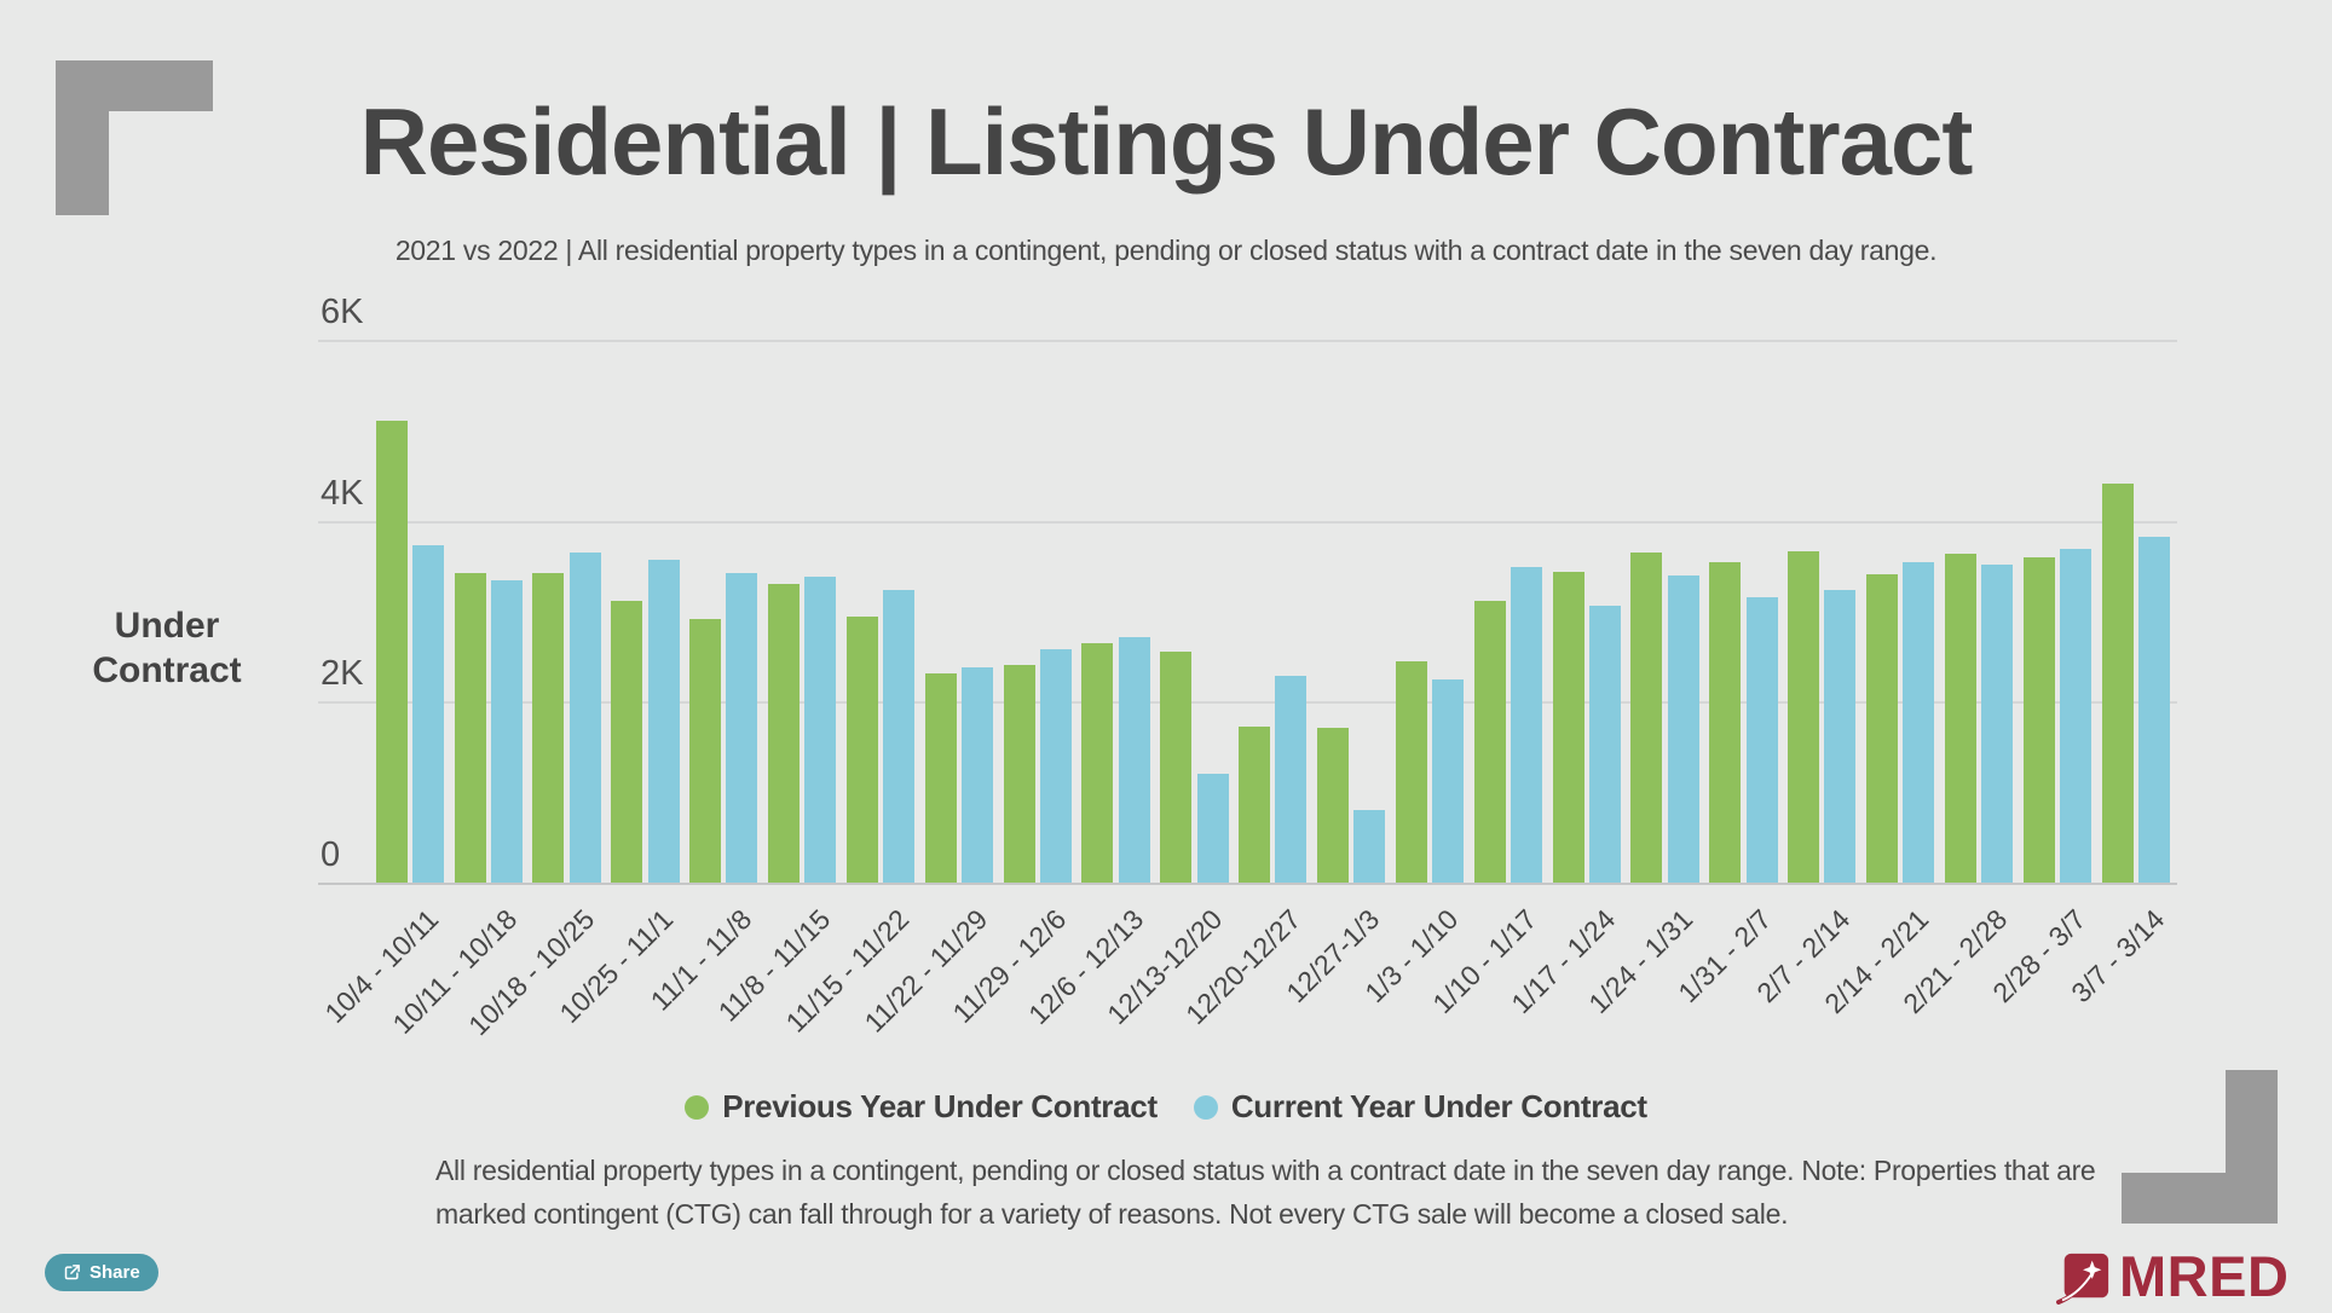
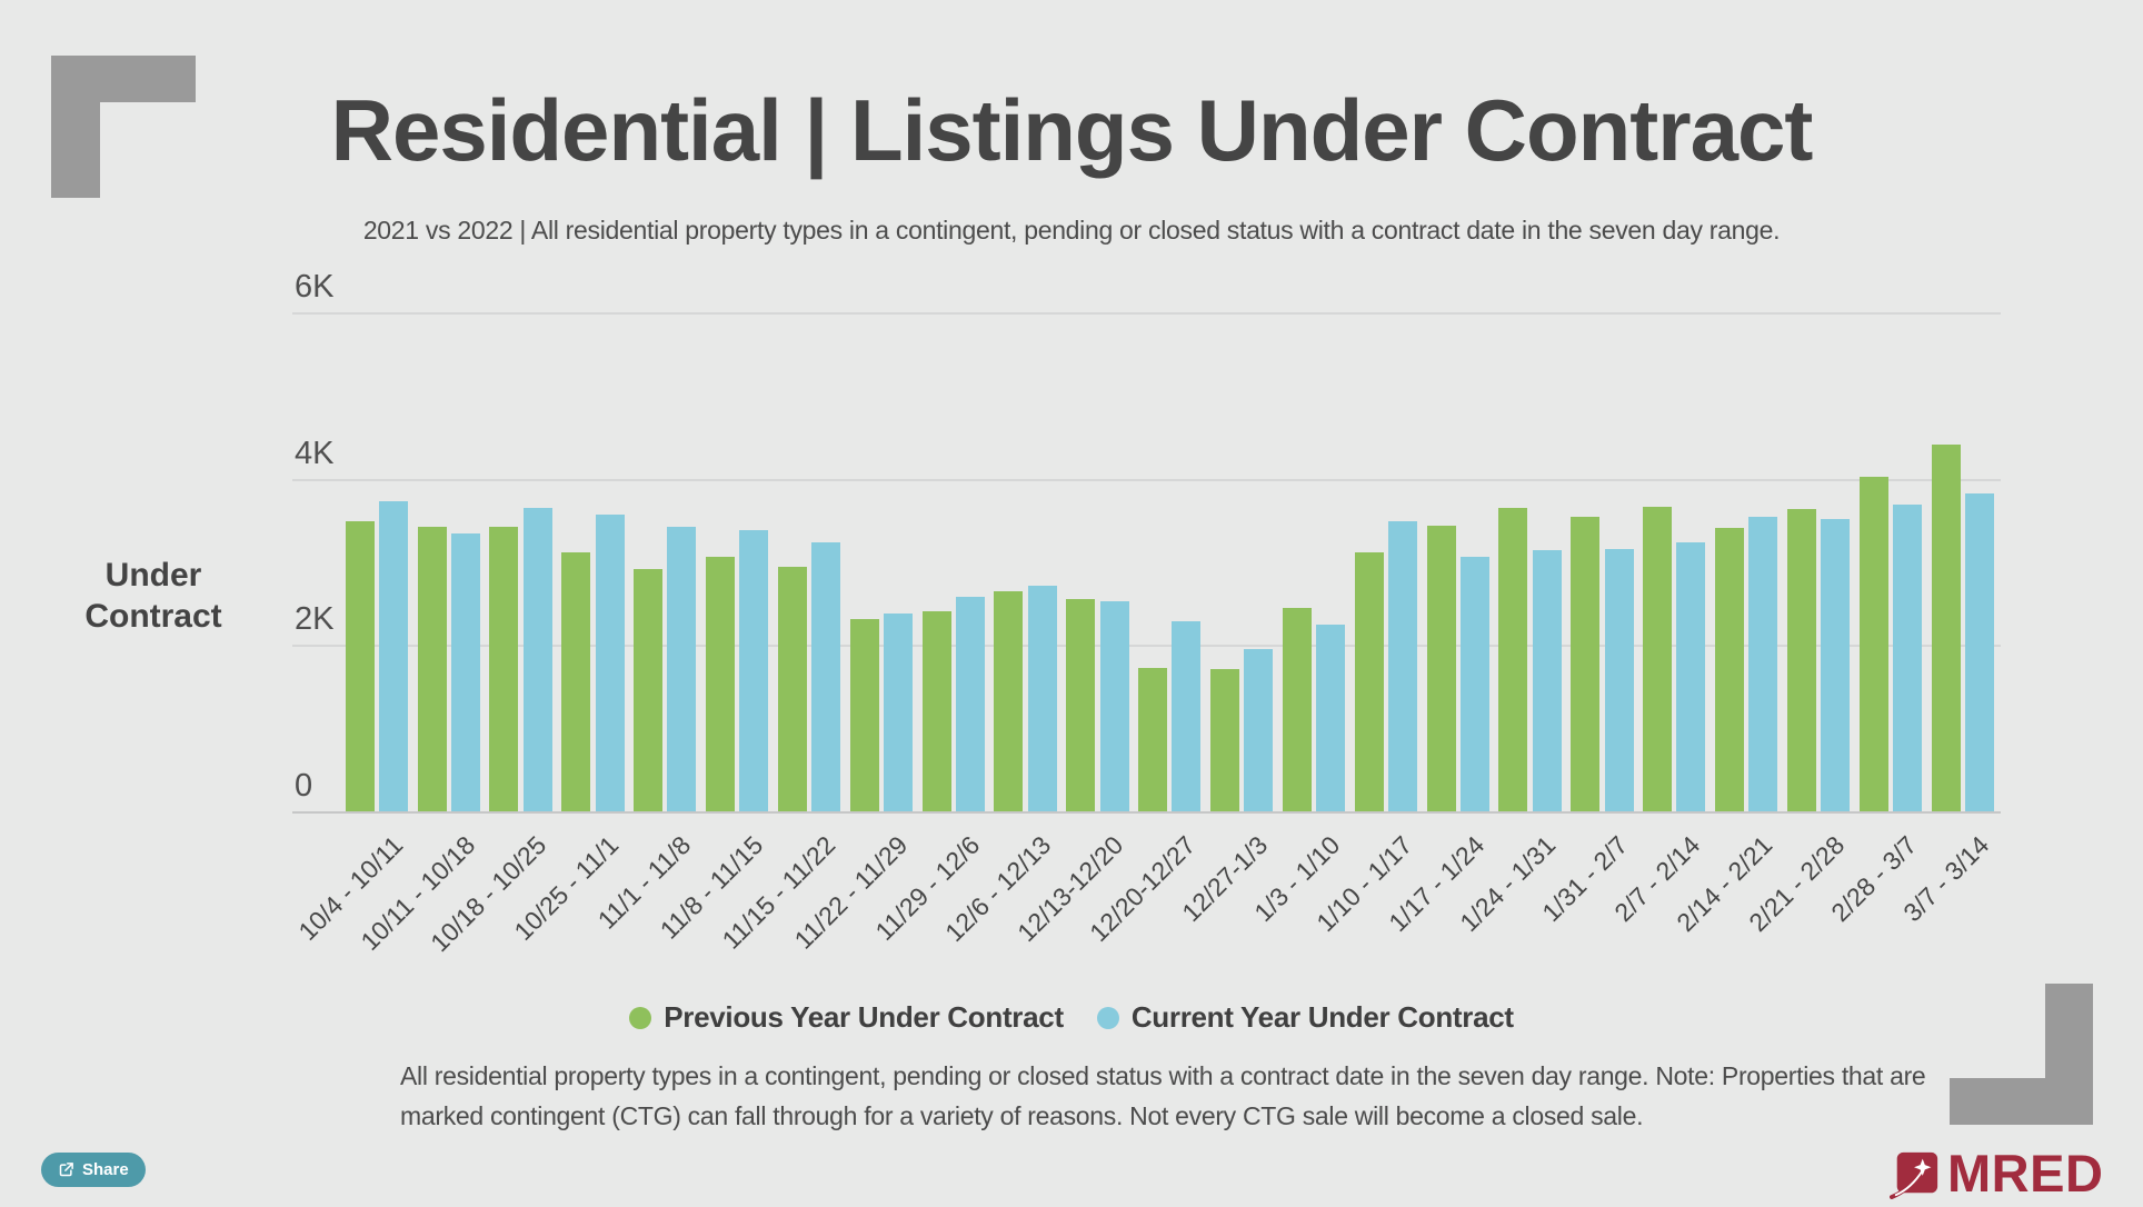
Previous Year Under Contract/10/4 - 10/11: 5.1K -> 3.5K
Previous Year Under Contract/11/8 - 11/15: 3.3K -> 3.1K
Current Year Under Contract/12/13-12/20: 1.2K -> 2.5K
Current Year Under Contract/12/27-1/3: 0.8K -> 2.0K
Current Year Under Contract/1/24 - 1/31: 3.4K -> 3.1K
Previous Year Under Contract/2/28 - 3/7: 3.6K -> 4.0K
